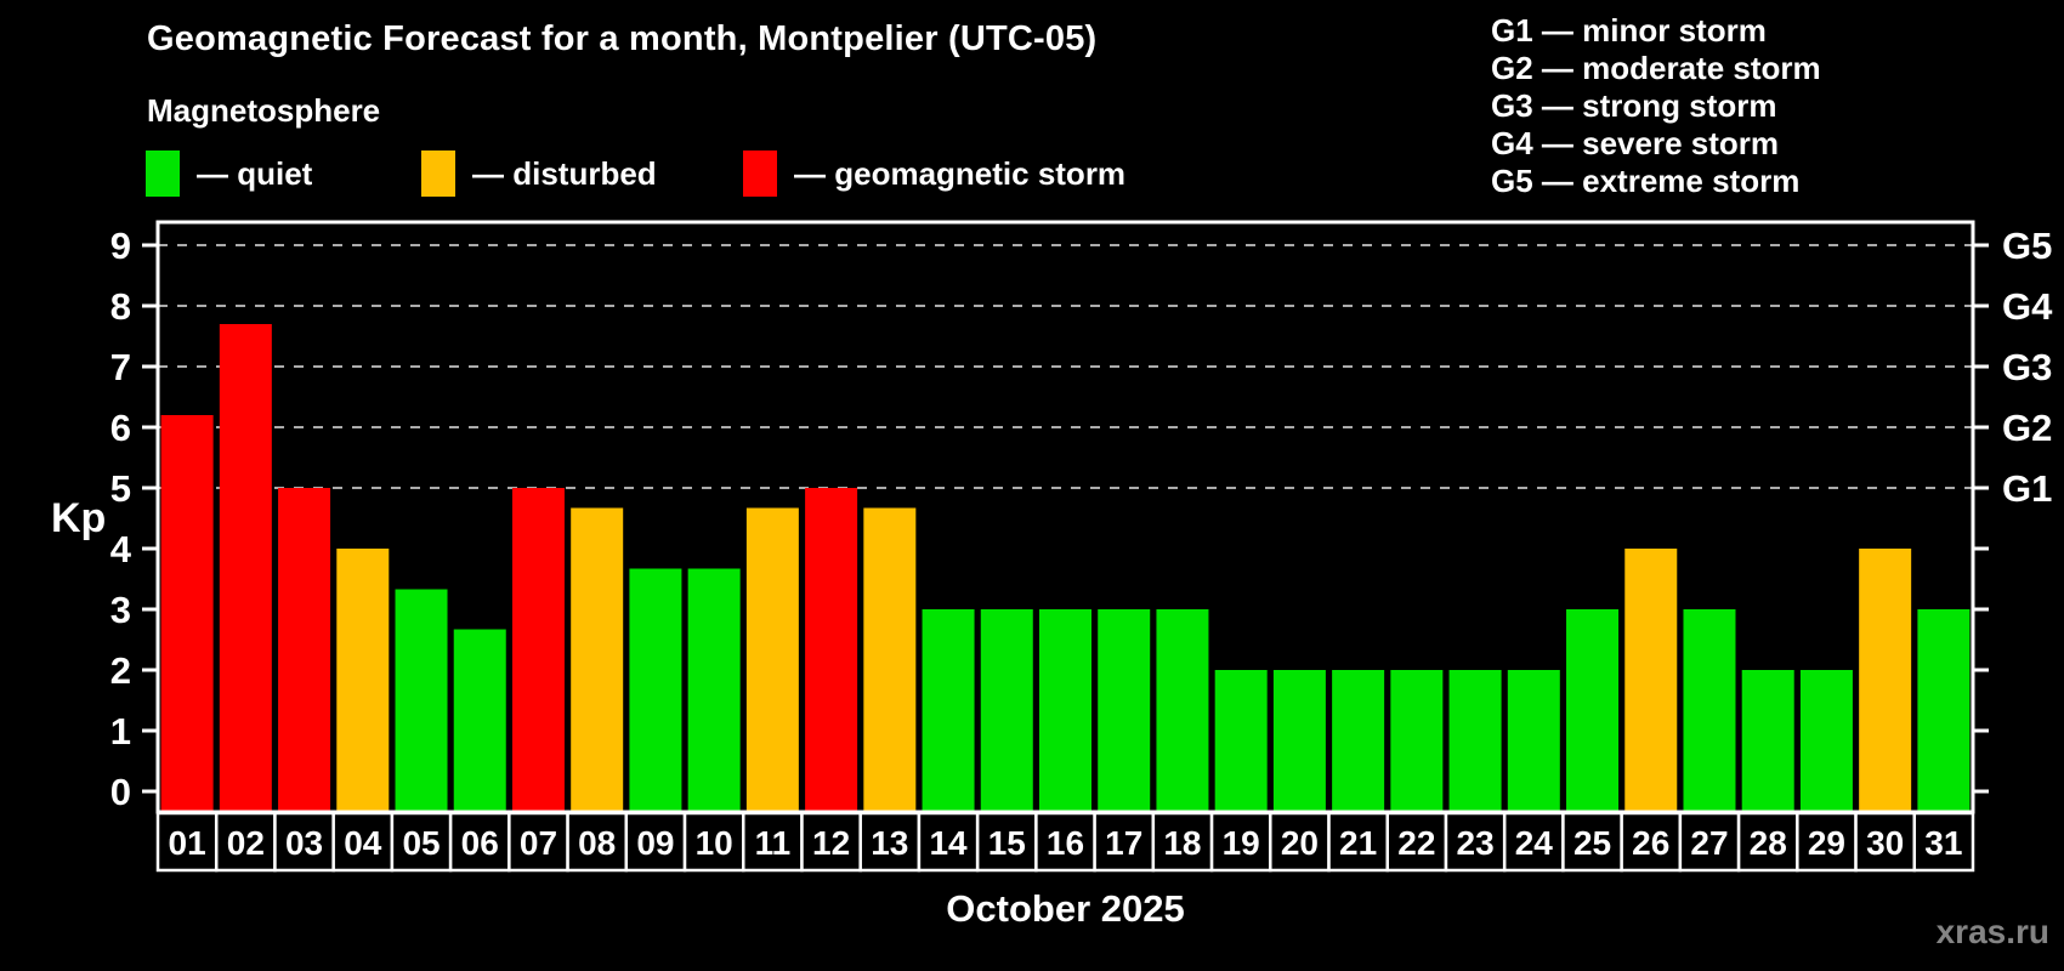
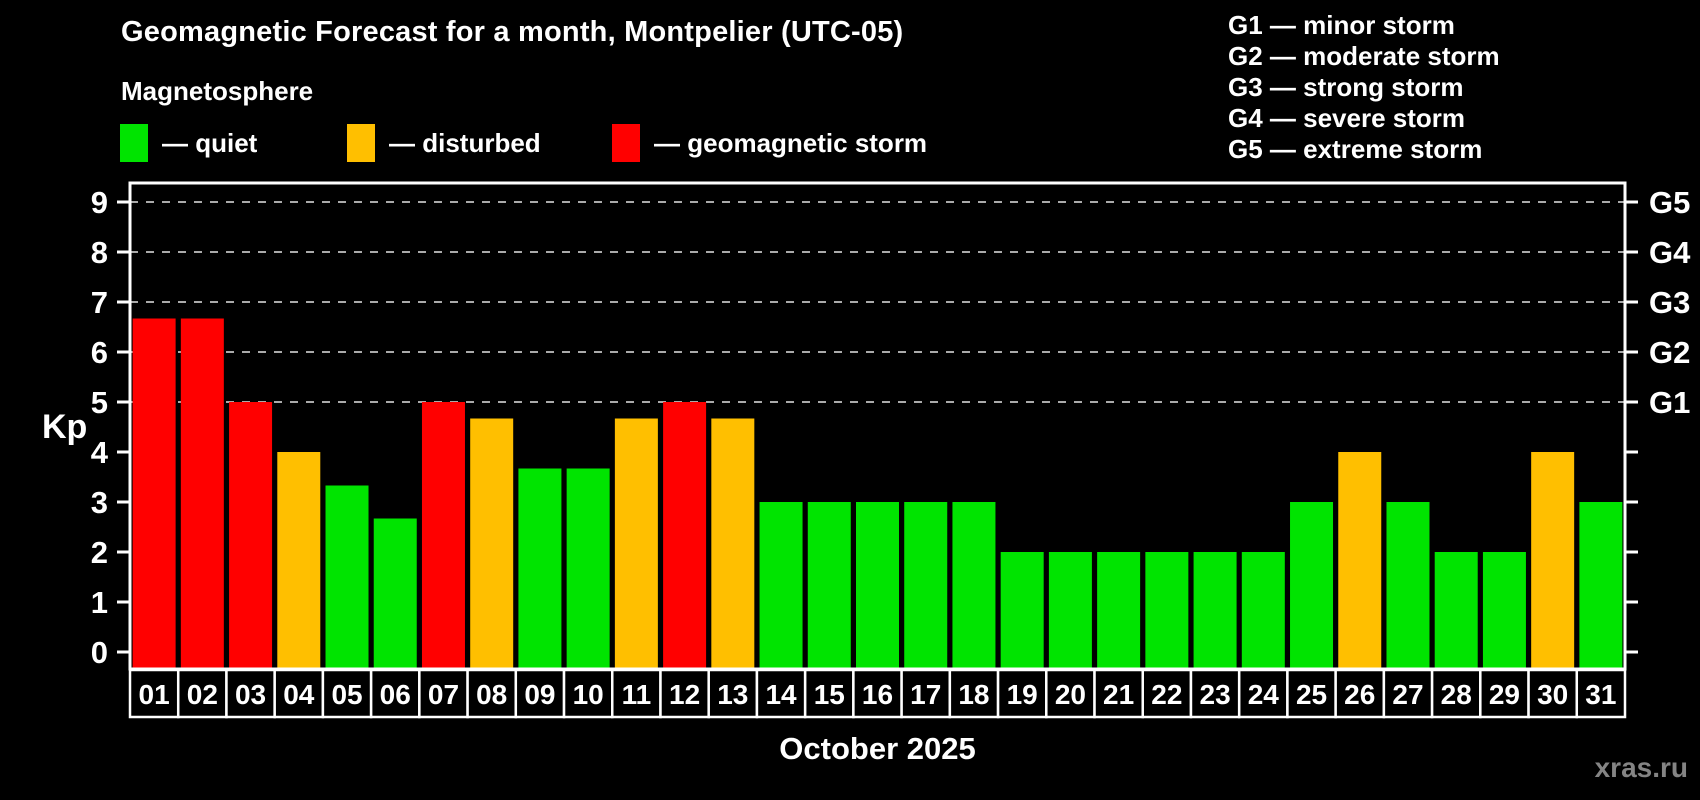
01: 6.2 -> 6.7
02: 7.7 -> 6.7
